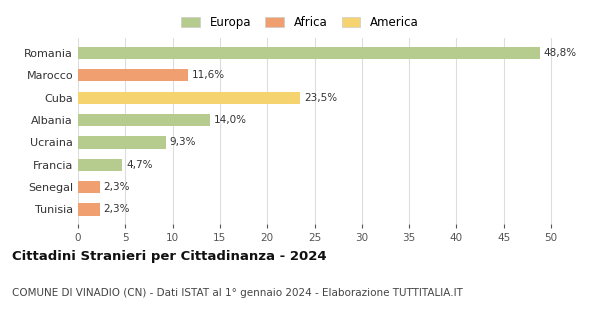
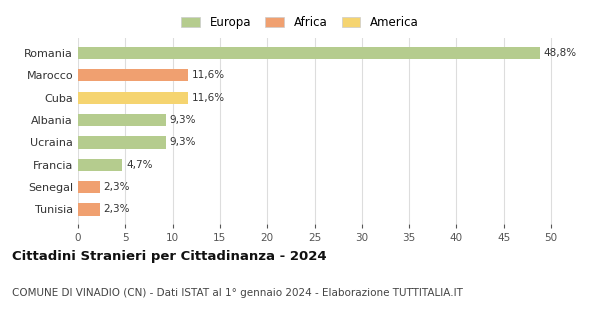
Cuba: 23,5% -> 11,6%
Albania: 14,0% -> 9,3%
